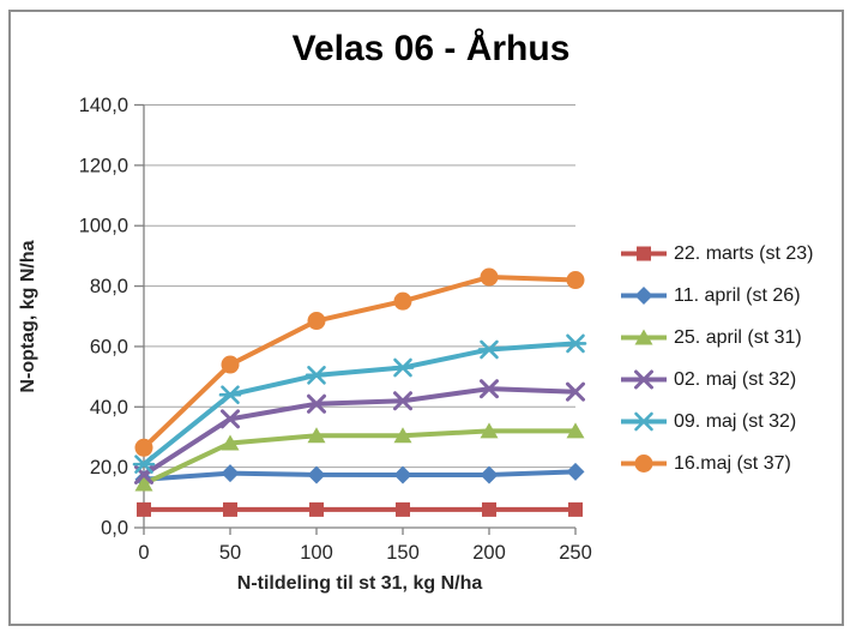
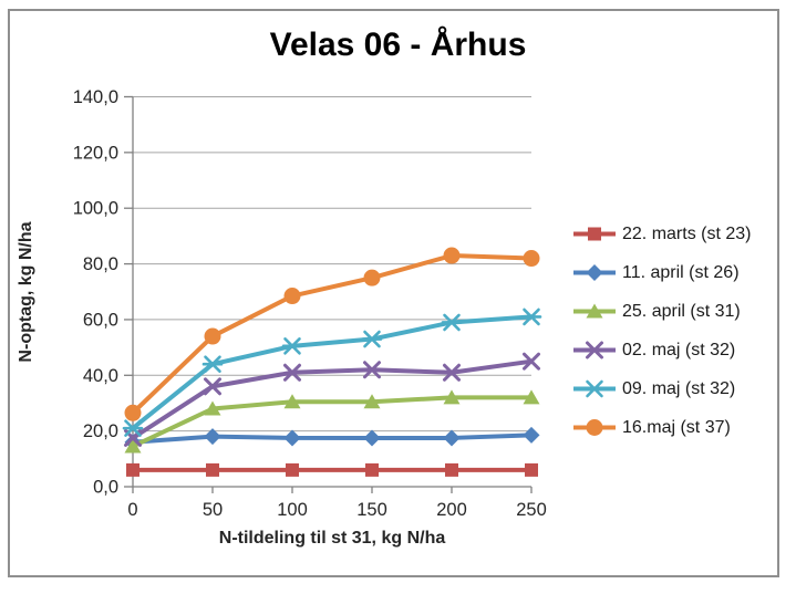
02. maj (st 32)/200: 46 -> 41
